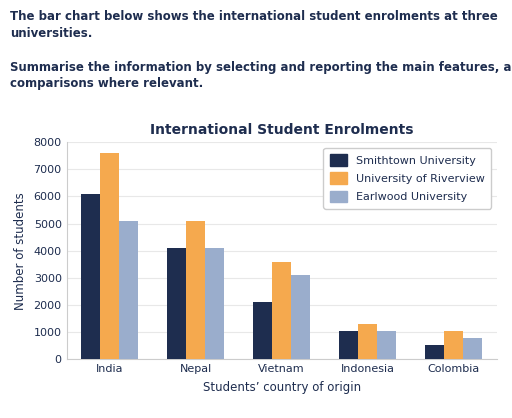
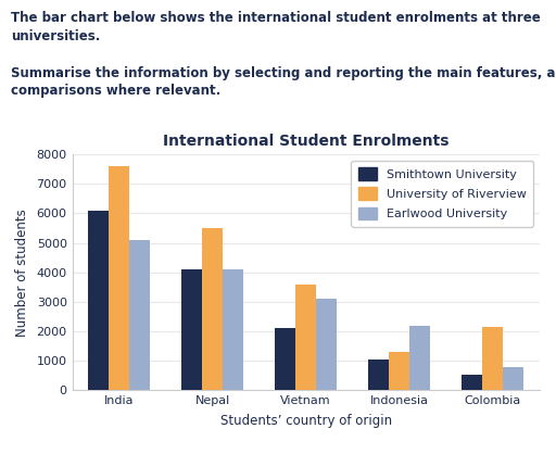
University of Riverview/Nepal: 5100 -> 5500
Earlwood University/Indonesia: 1050 -> 2200
University of Riverview/Colombia: 1050 -> 2150
